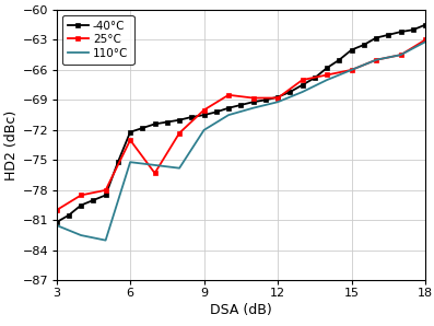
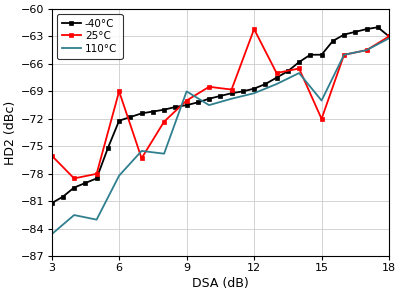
25°C/3: -80.0 -> -76.0
110°C/3: -81.5 -> -84.6
25°C/6: -73.0 -> -69.0
110°C/6: -75.2 -> -78.2
110°C/9: -72.0 -> -69.0
25°C/12: -68.8 -> -62.2
-40°C/15: -64.0 -> -65.0
25°C/15: -66.0 -> -72.0
110°C/15: -66.0 -> -70.0
-40°C/18: -61.5 -> -63.0
